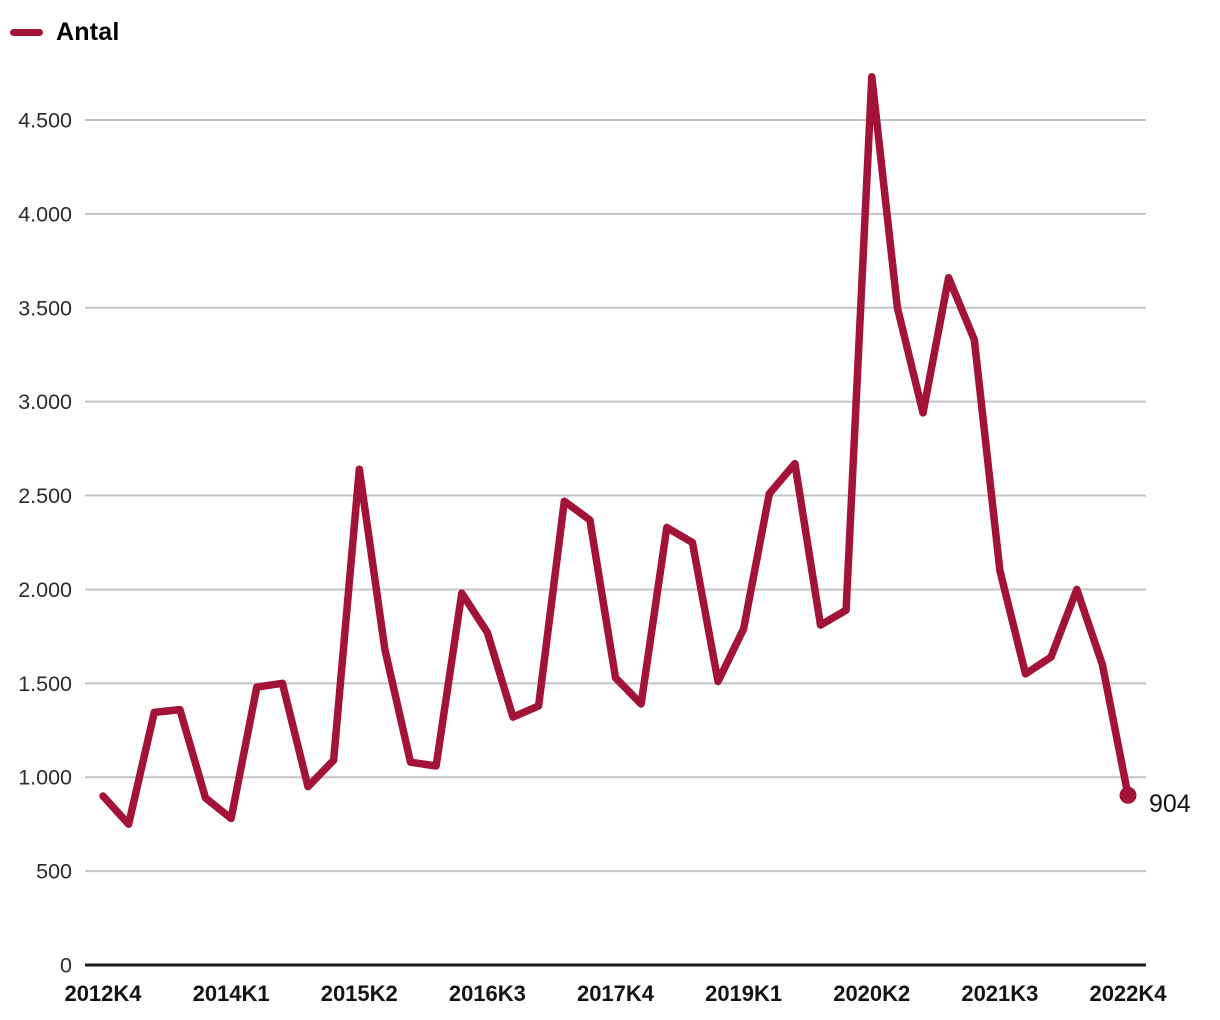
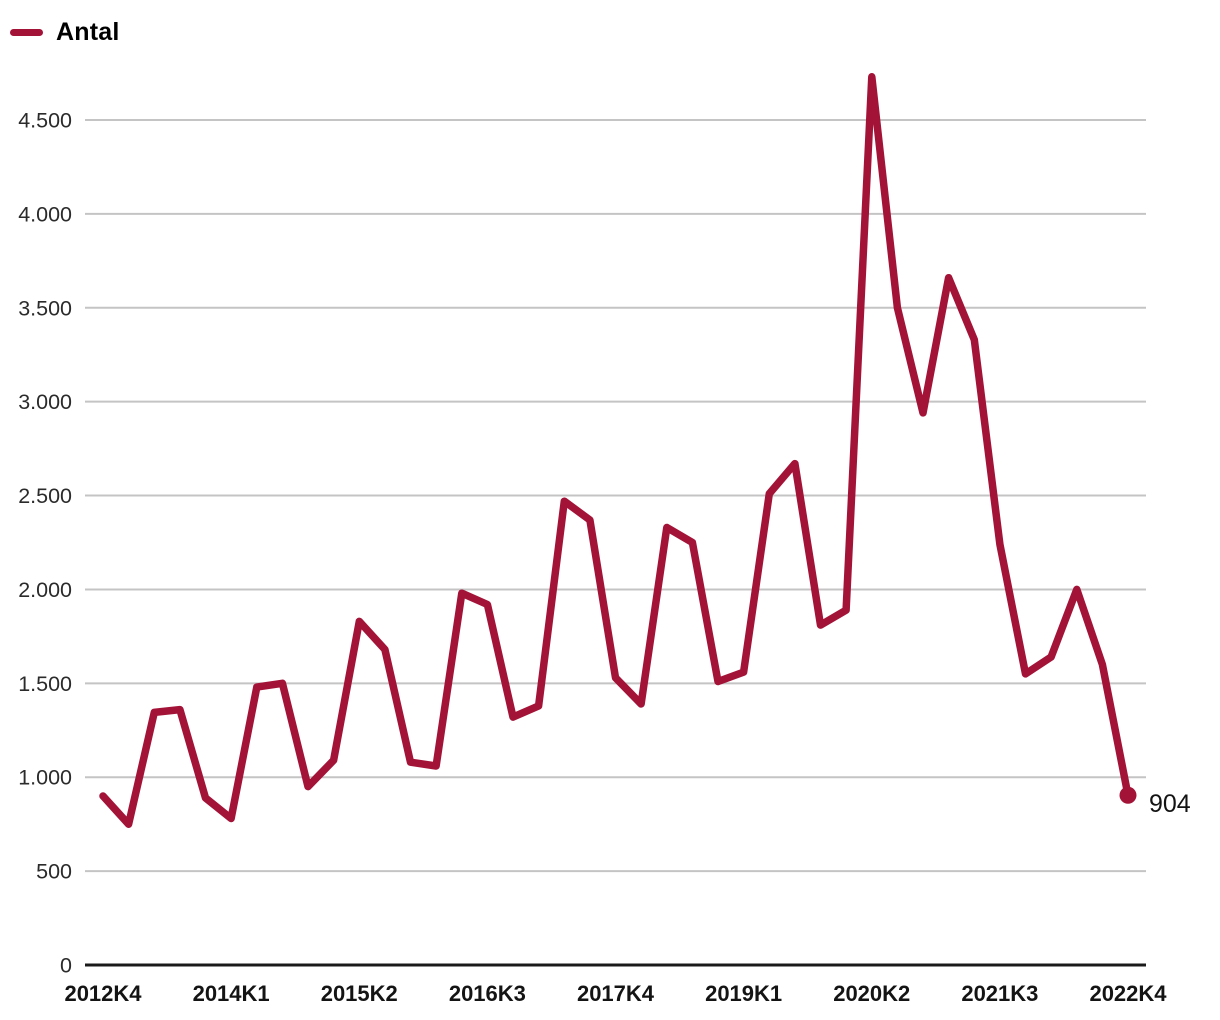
2015K2: 2640 -> 1830
2016K3: 1770 -> 1920
2019K1: 1790 -> 1560
2021K3: 2100 -> 2240
